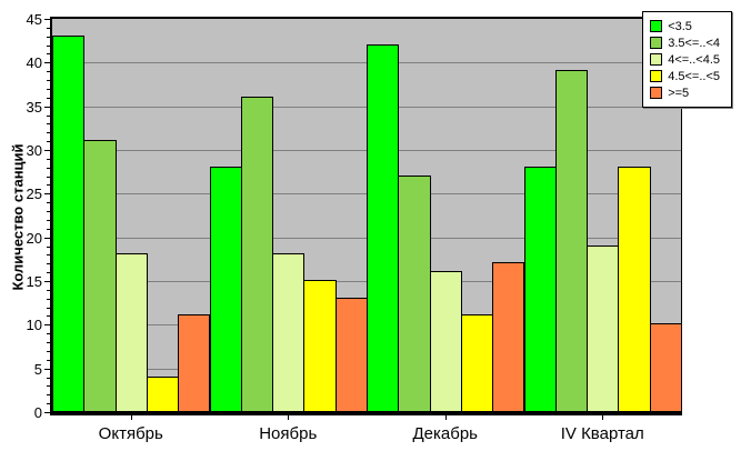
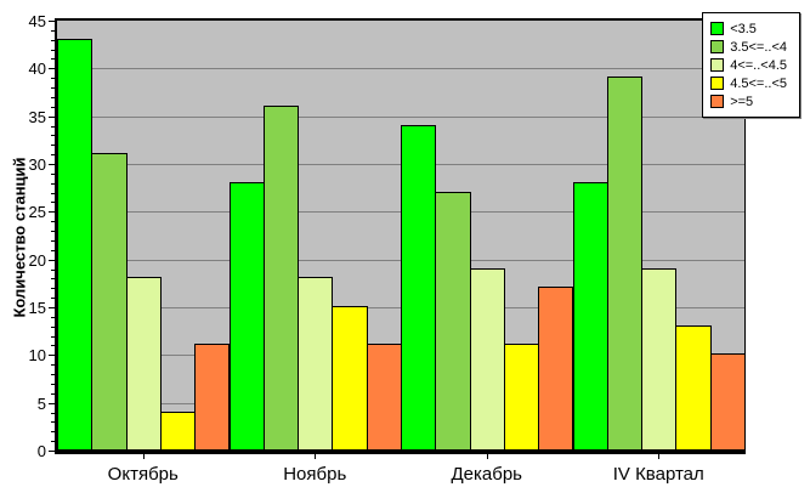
>=5/Ноябрь: 13 -> 11
<3.5/Декабрь: 42 -> 34
4<=..<4.5/Декабрь: 16 -> 19
4.5<=..<5/IV Квартал: 28 -> 13
